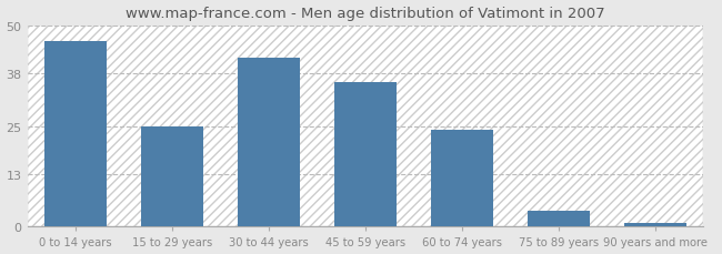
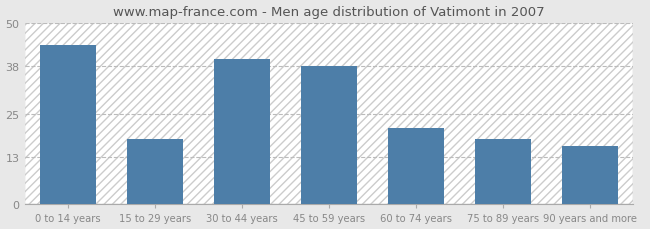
0 to 14 years: 46 -> 44
15 to 29 years: 25 -> 18
30 to 44 years: 42 -> 40
45 to 59 years: 36 -> 38
60 to 74 years: 24 -> 21
75 to 89 years: 4 -> 18
90 years and more: 1 -> 16
